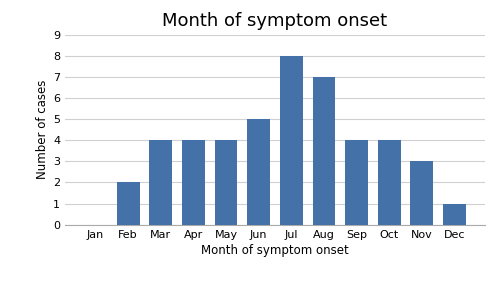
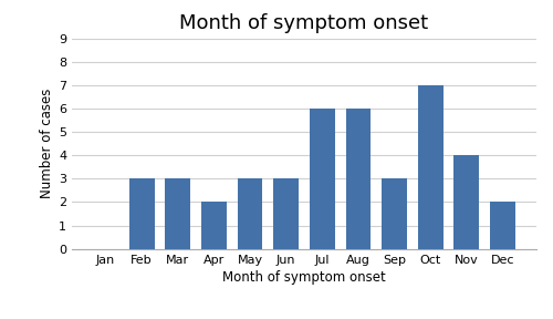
Feb: 2 -> 3
Mar: 4 -> 3
Apr: 4 -> 2
May: 4 -> 3
Jun: 5 -> 3
Jul: 8 -> 6
Aug: 7 -> 6
Sep: 4 -> 3
Oct: 4 -> 7
Nov: 3 -> 4
Dec: 1 -> 2
